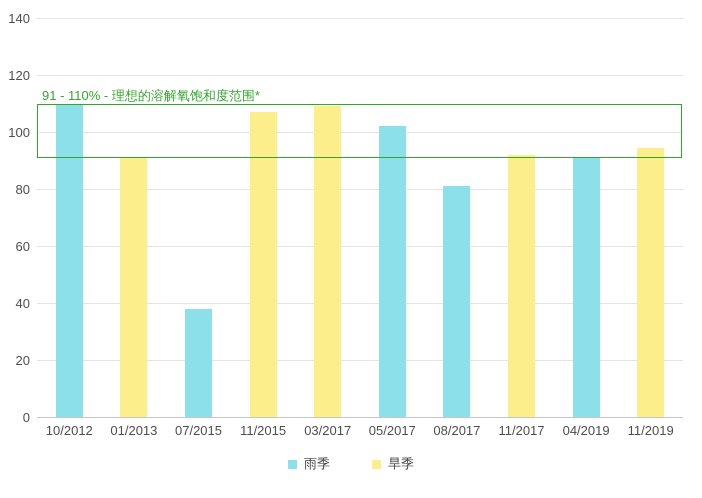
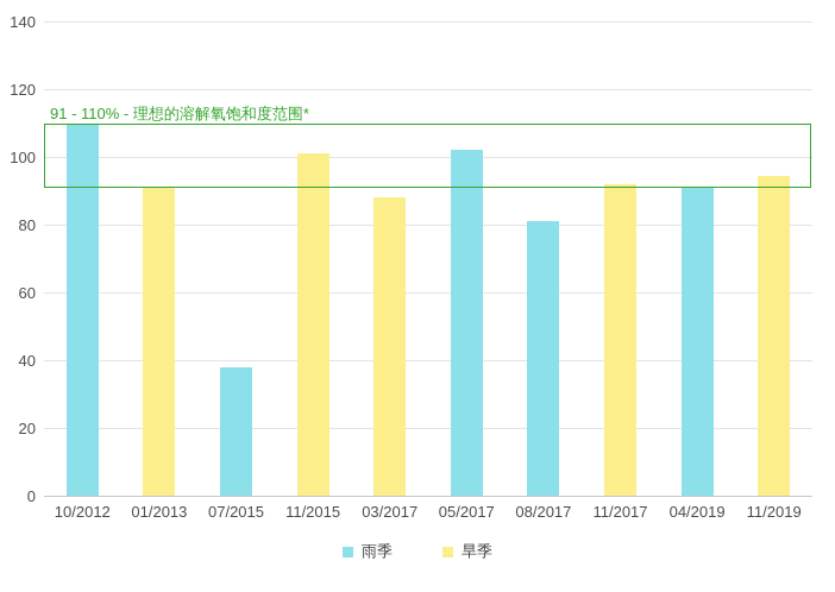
旱季/11/2015: 107 -> 101
旱季/03/2017: 109 -> 88
